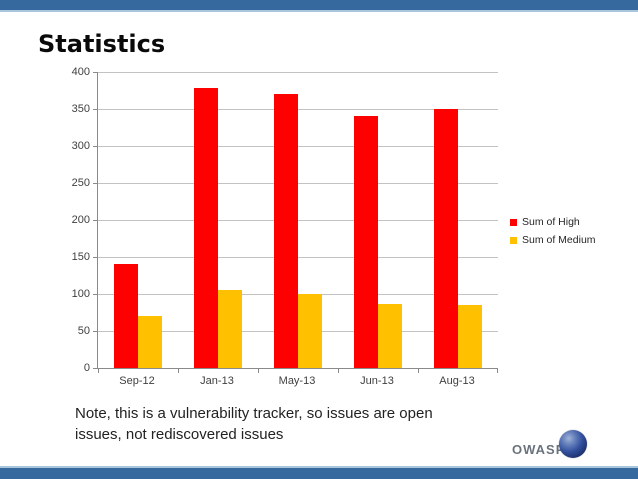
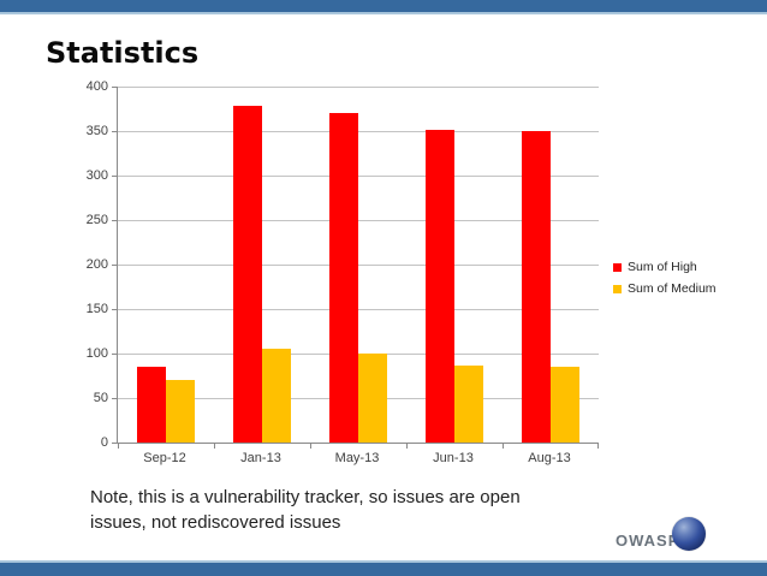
Sum of High/Sep-12: 140 -> 80
Sum of High/Jun-13: 340 -> 350
